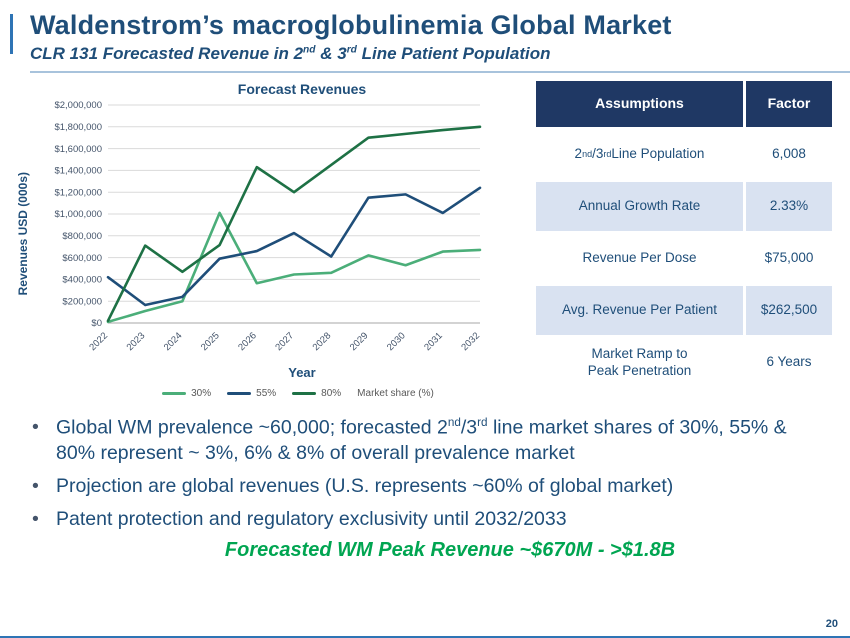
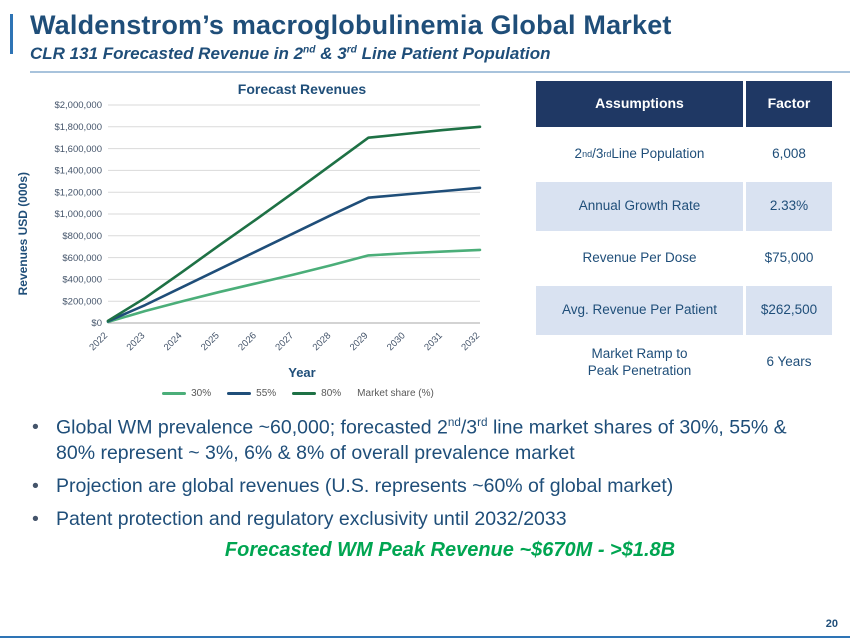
55%/2022: $420000 -> $20000
80%/2023: $710000 -> $230000
55%/2024: $240000 -> $330000
30%/2025: $1010000 -> $280000
55%/2025: $590000 -> $500000
80%/2026: $1430000 -> $960000
30%/2028: $460000 -> $530000
55%/2028: $610000 -> $990000
30%/2030: $530000 -> $640000
55%/2031: $1010000 -> $1210000
